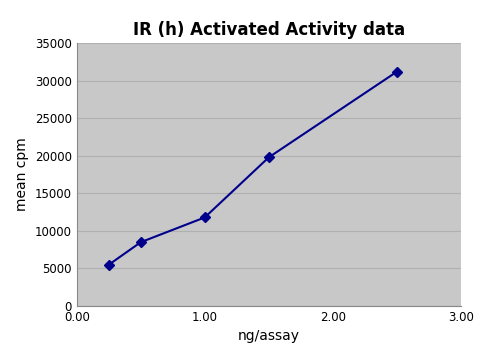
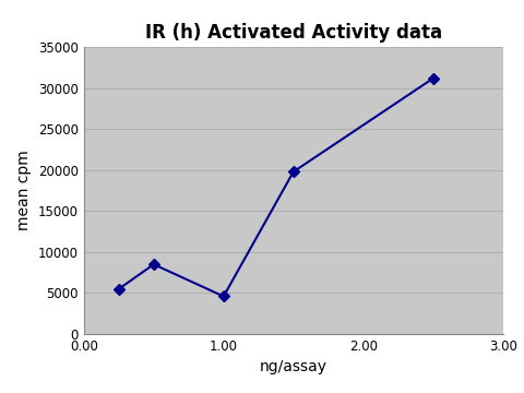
1.00: 11800 -> 4600
